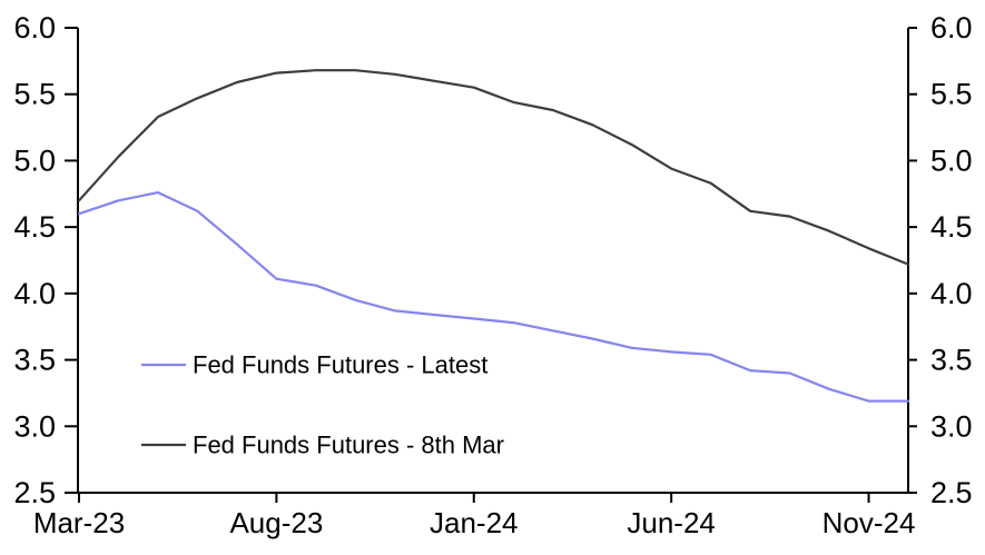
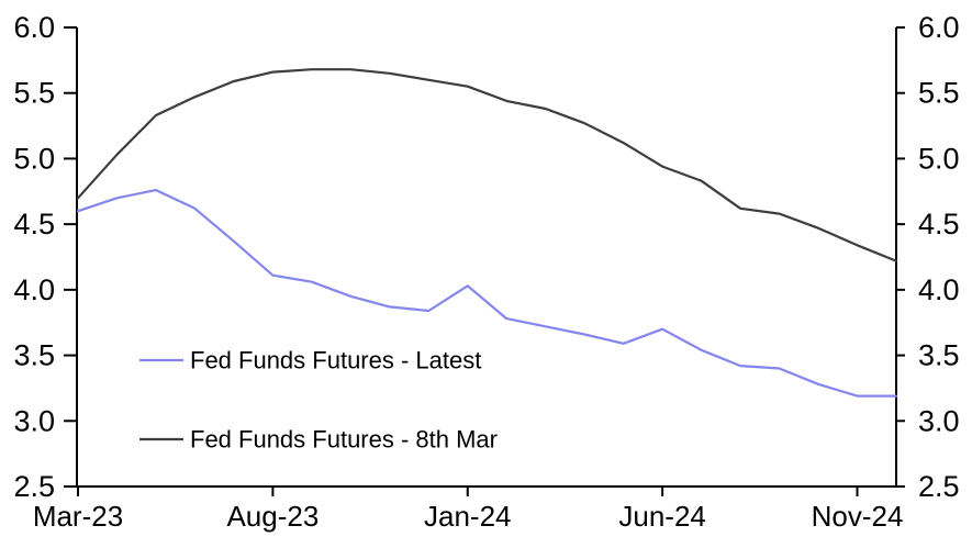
Fed Funds Futures - Latest/Jan-24: 3.81 -> 4.03
Fed Funds Futures - Latest/Jun-24: 3.56 -> 3.70
